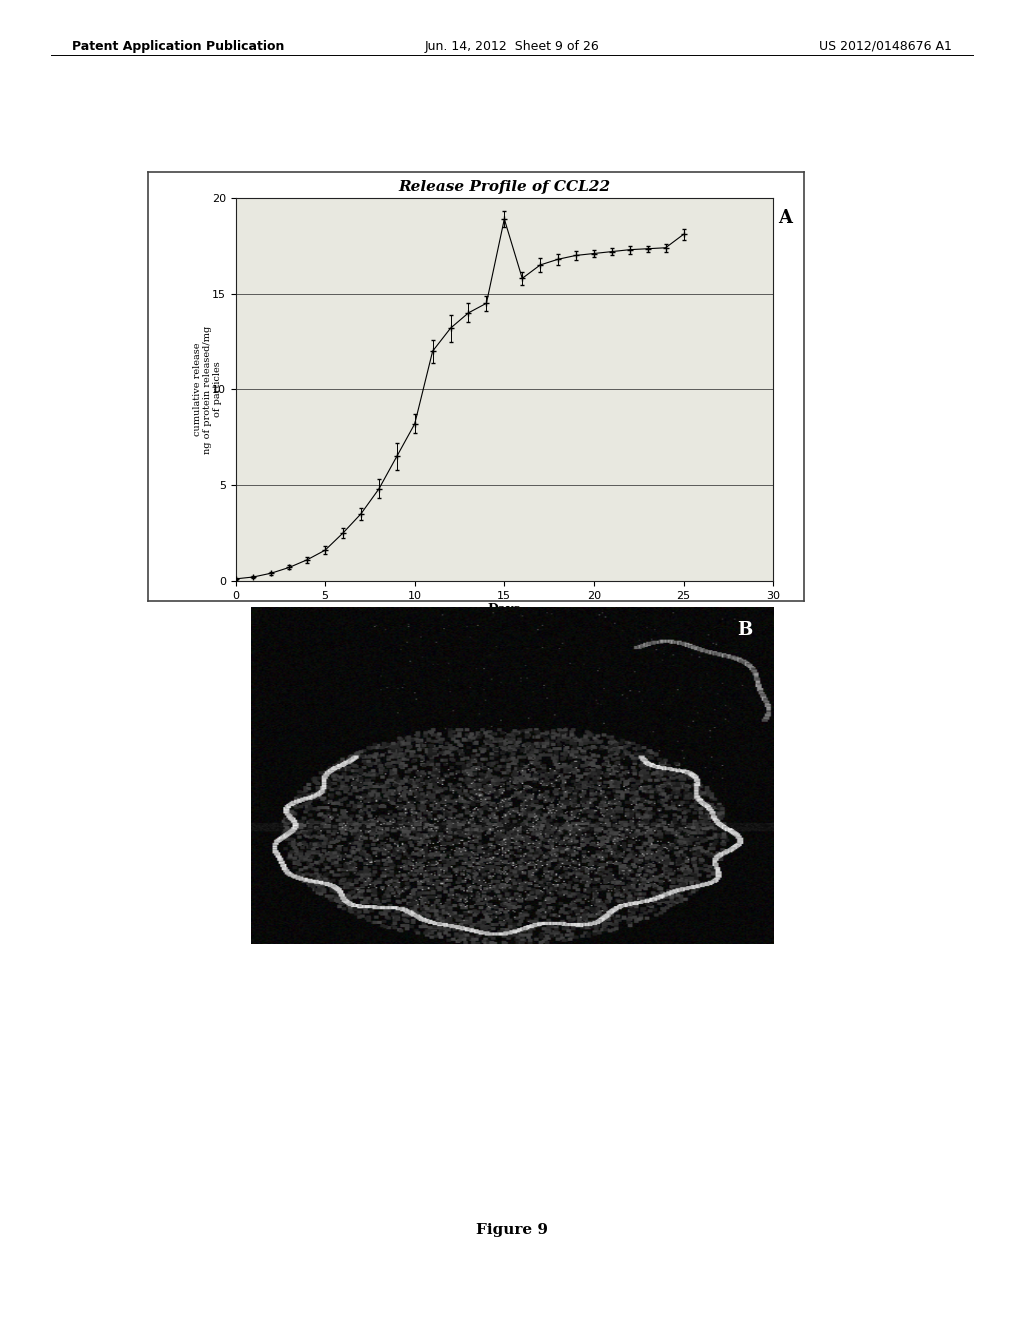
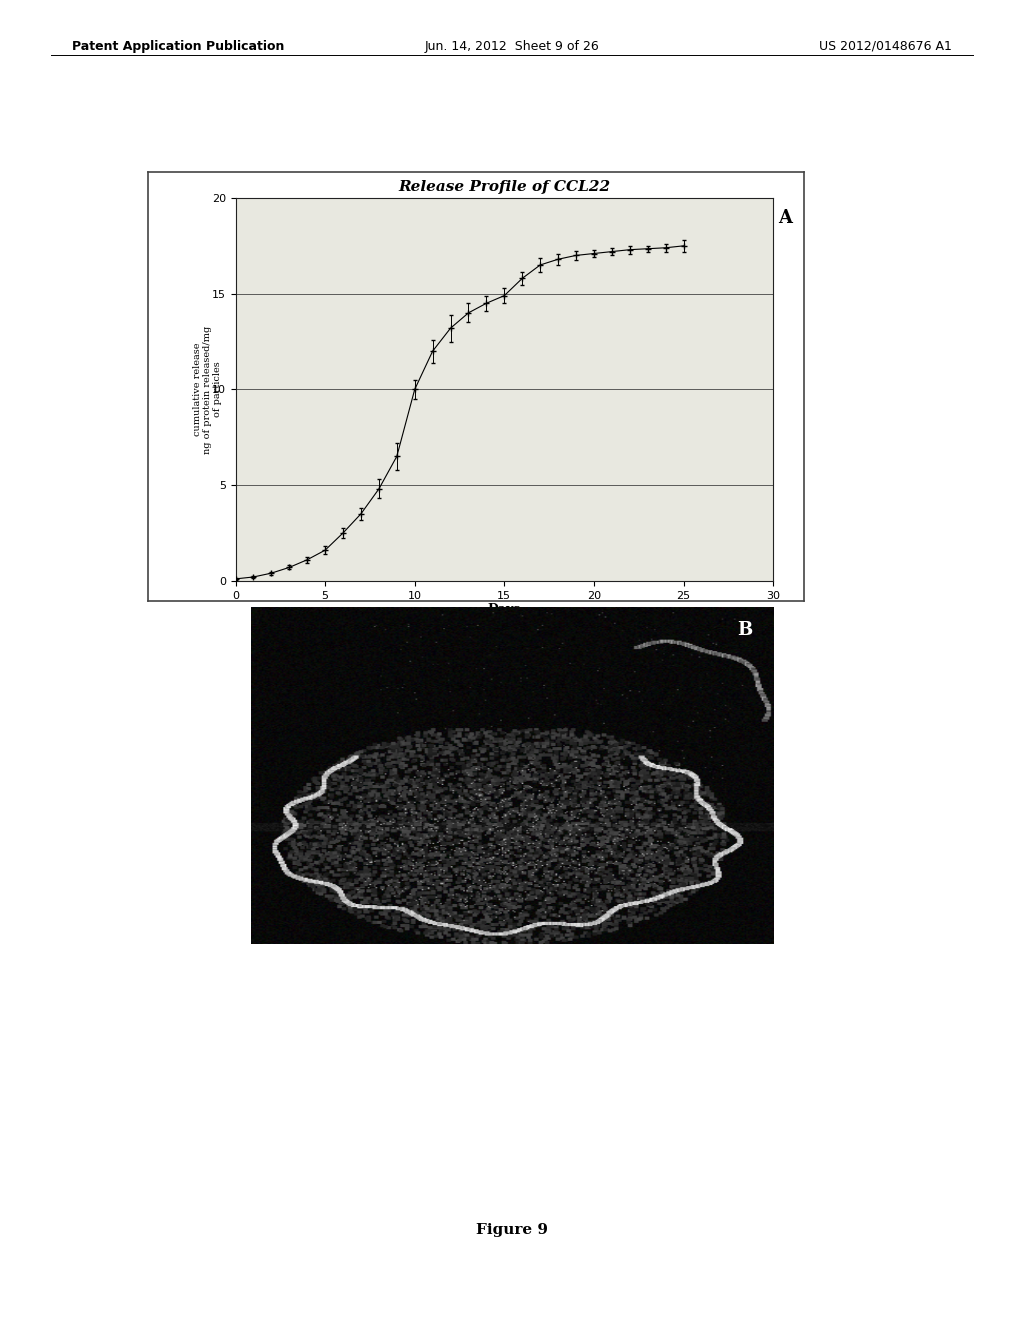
10: 8.2 -> 10.0
15: 18.9 -> 14.9
25: 18.1 -> 17.5
